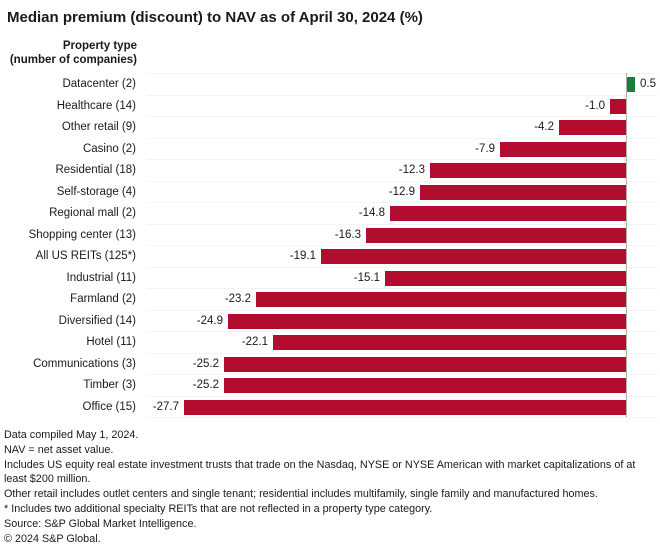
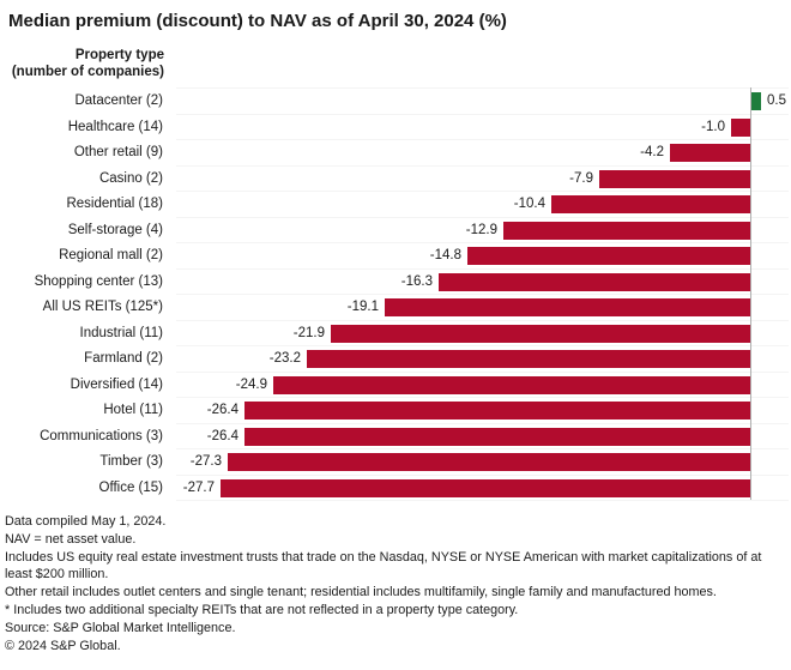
Residential (18): -12.3 -> -10.4
Industrial (11): -15.1 -> -21.9
Hotel (11): -22.1 -> -26.4
Communications (3): -25.2 -> -26.4
Timber (3): -25.2 -> -27.3
